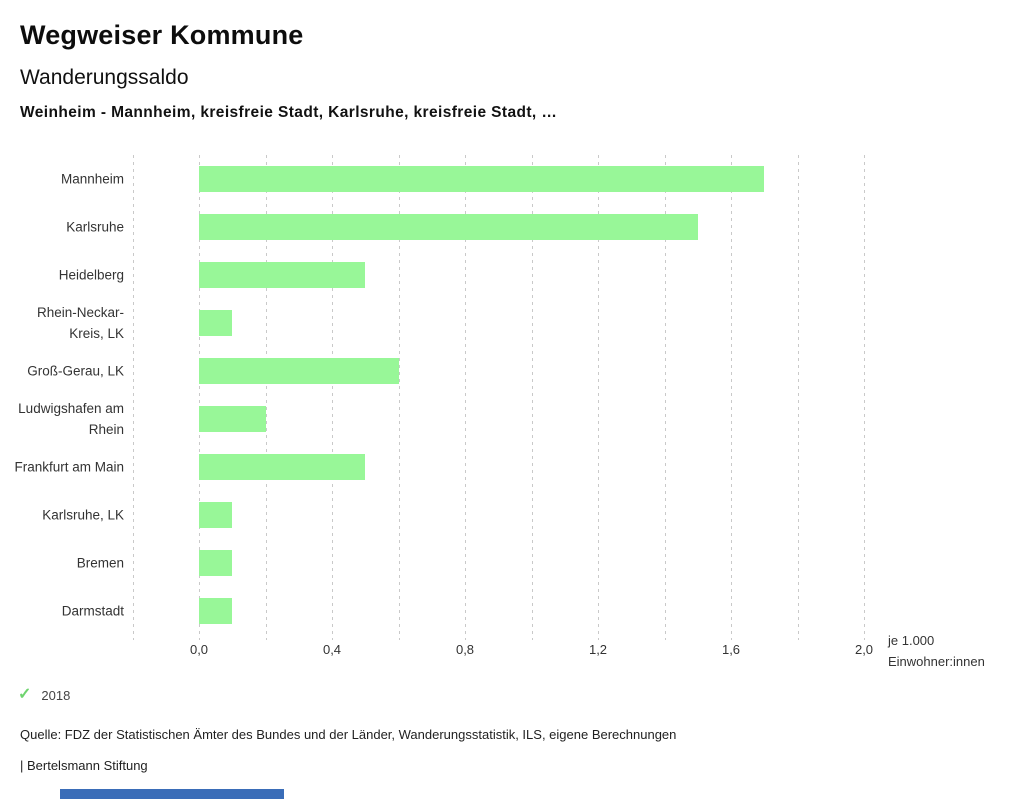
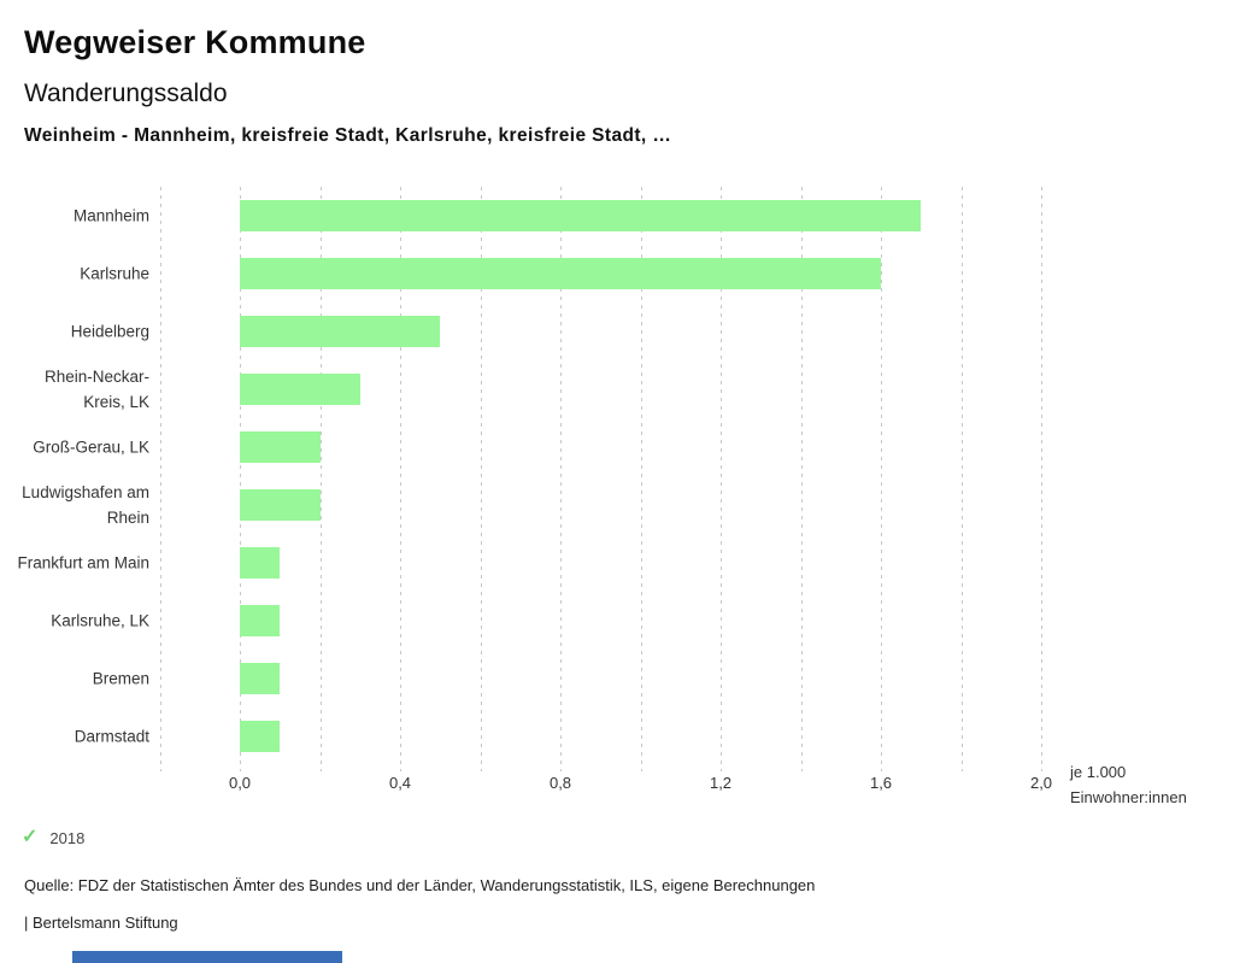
Karlsruhe: 1,5 -> 1,6
Rhein-Neckar-Kreis, LK: 0,1 -> 0,3
Groß-Gerau, LK: 0,6 -> 0,2
Frankfurt am Main: 0,5 -> 0,1
